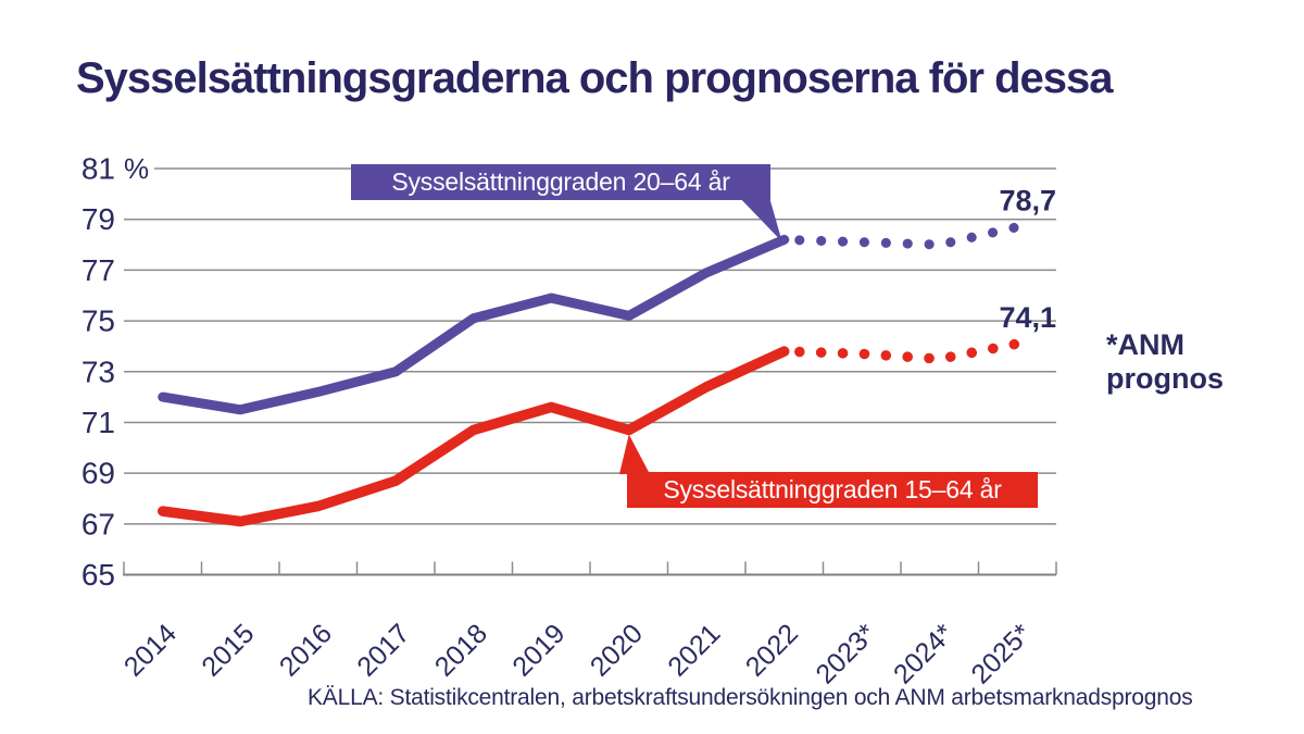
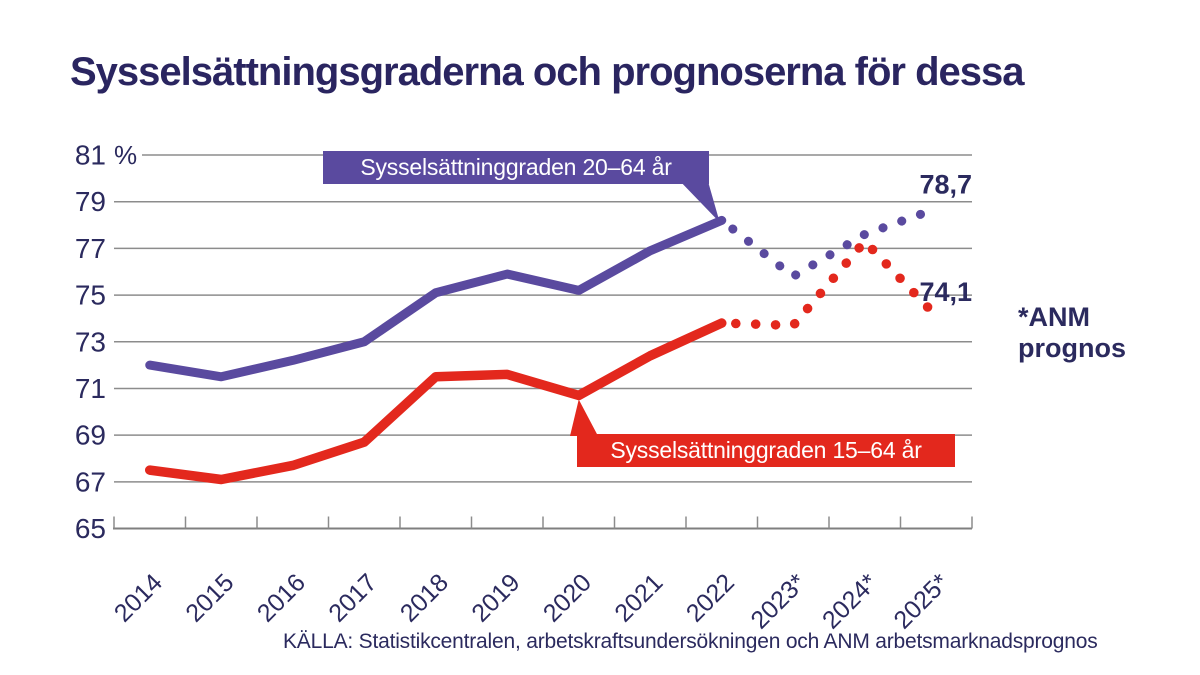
Sysselsättninggraden 15–64 år/2018: 70.7 -> 71.5
Sysselsättninggraden 20–64 år/2023*: 78.1 -> 75.8
Sysselsättninggraden 20–64 år/2024*: 78.0 -> 77.6
Sysselsättninggraden 15–64 år/2024*: 73.5 -> 77.3
